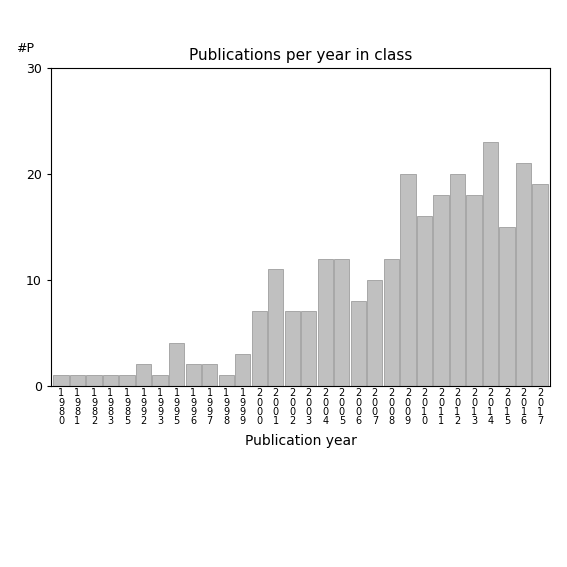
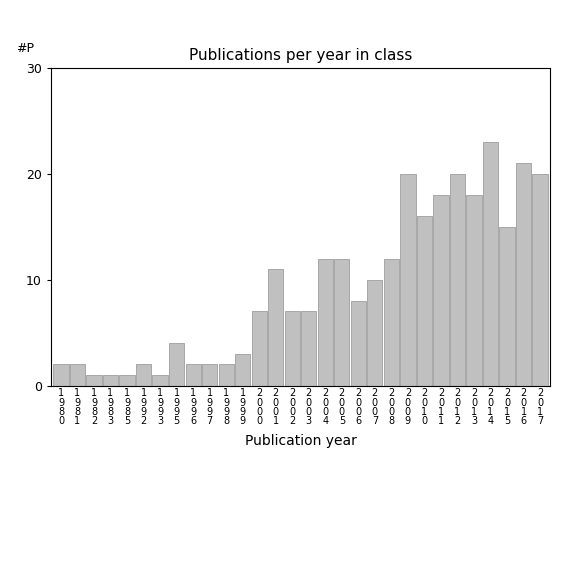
1 9 8 0: 1 -> 2
1 9 8 1: 1 -> 2
1 9 9 8: 1 -> 2
2 0 1 7: 19 -> 20
